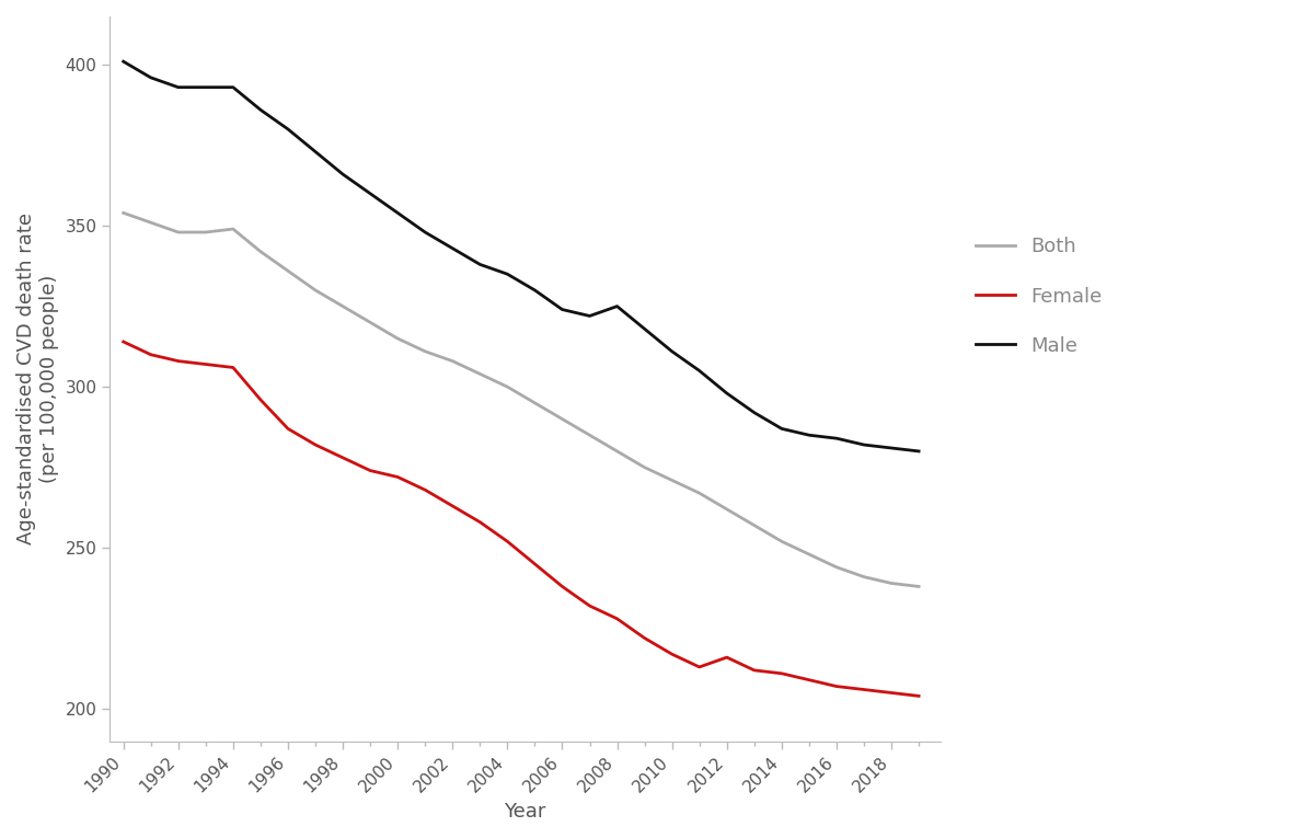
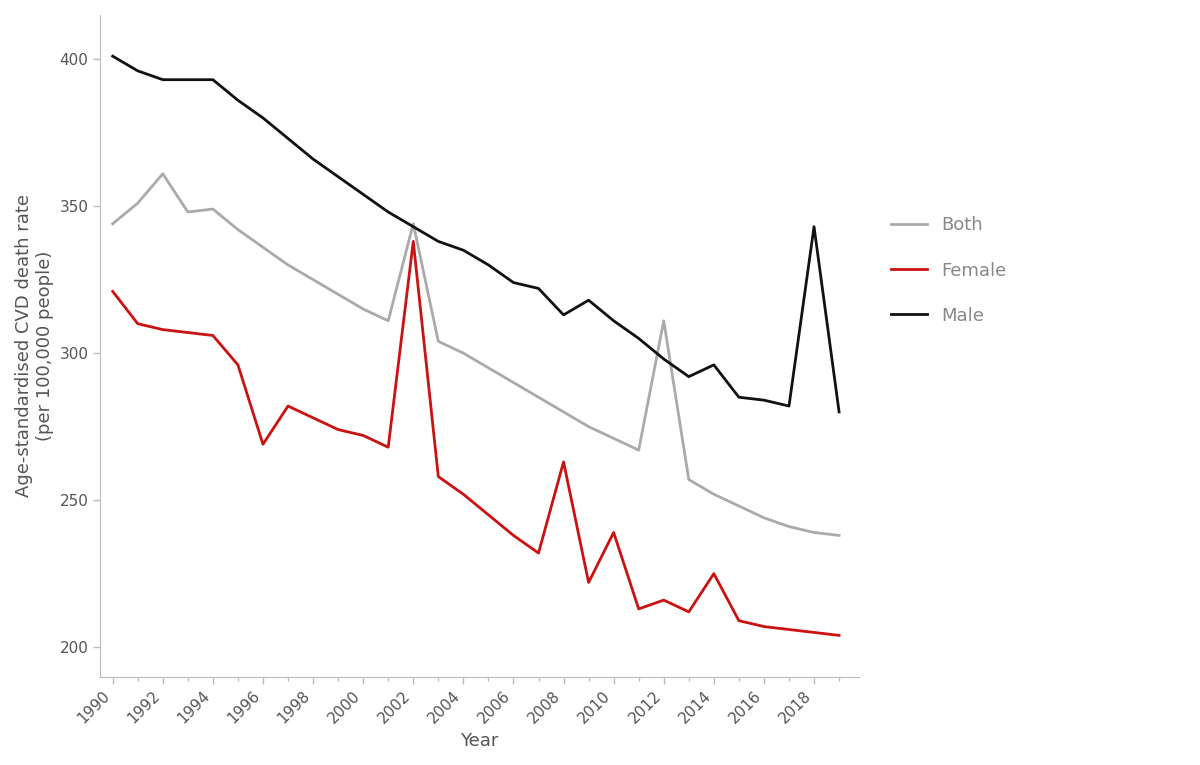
Both/1990: 354 -> 344
Female/1990: 314 -> 321
Both/1992: 348 -> 361
Female/1996: 287 -> 269
Both/2002: 308 -> 344
Female/2002: 263 -> 338
Female/2008: 228 -> 263
Male/2008: 325 -> 313
Female/2010: 217 -> 239
Both/2012: 262 -> 311
Female/2014: 211 -> 225
Male/2014: 287 -> 296
Male/2018: 281 -> 343
